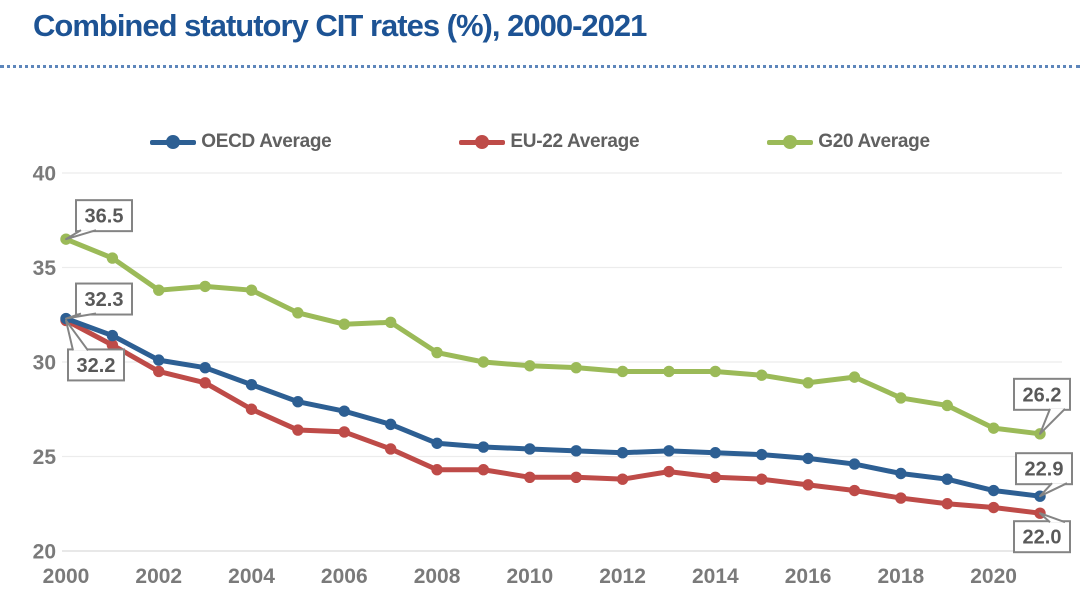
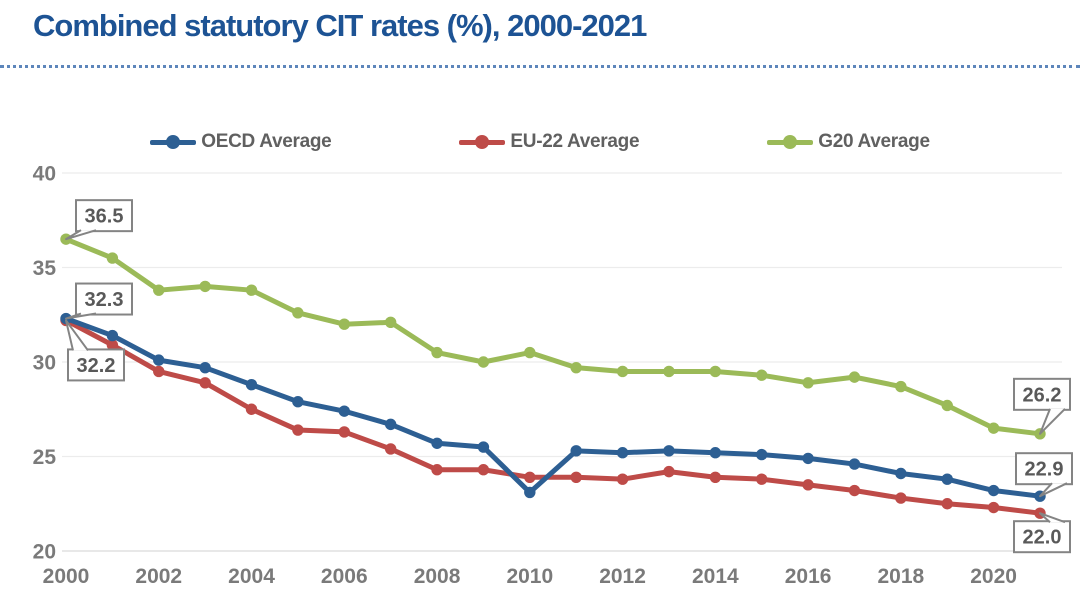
OECD Average/2010: 25.4 -> 23.1
G20 Average/2010: 29.8 -> 30.5
G20 Average/2018: 28.1 -> 28.7
